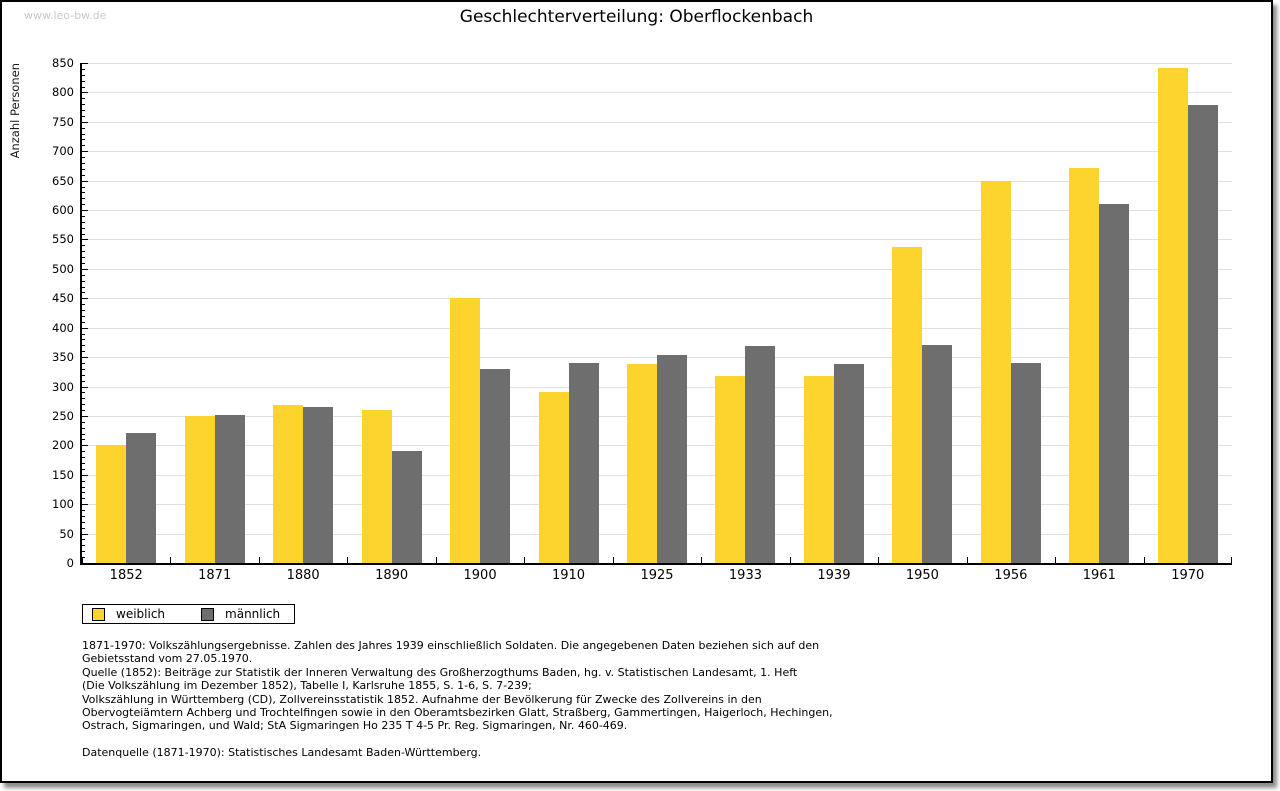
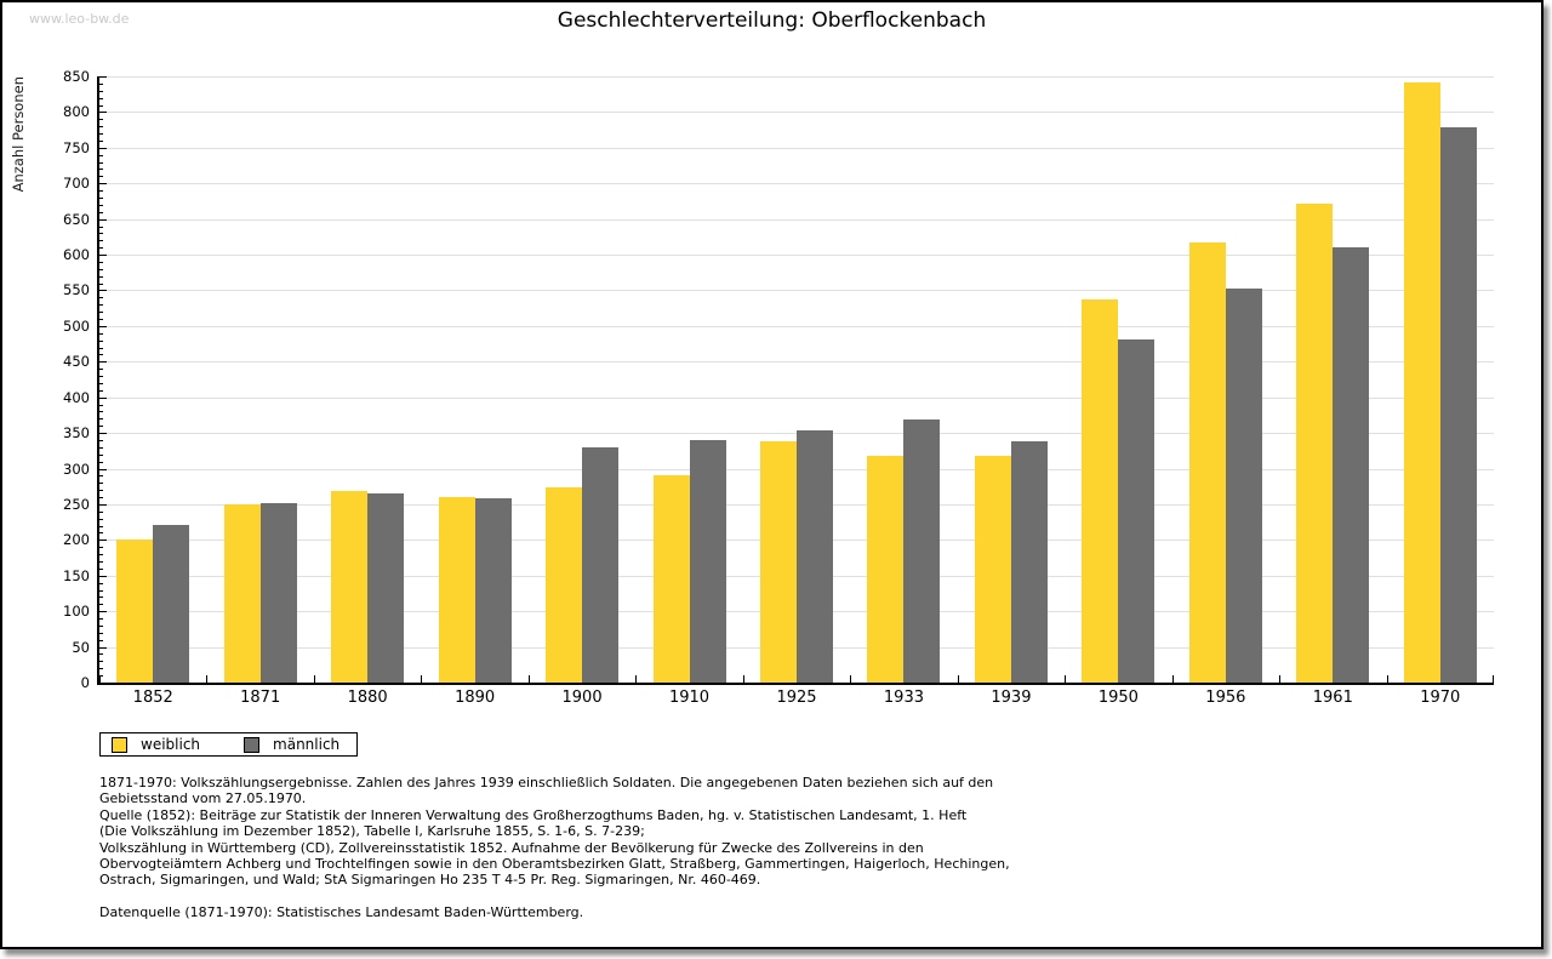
männlich/1890: 190 -> 260
weiblich/1900: 450 -> 270
männlich/1950: 370 -> 480
weiblich/1956: 650 -> 620
männlich/1956: 340 -> 550
